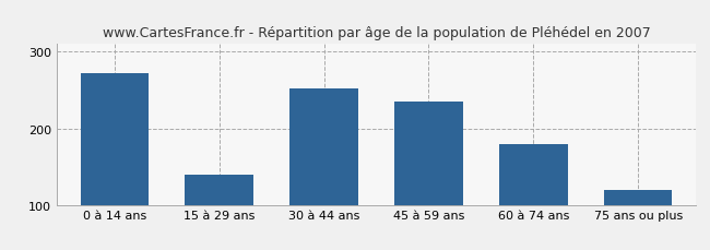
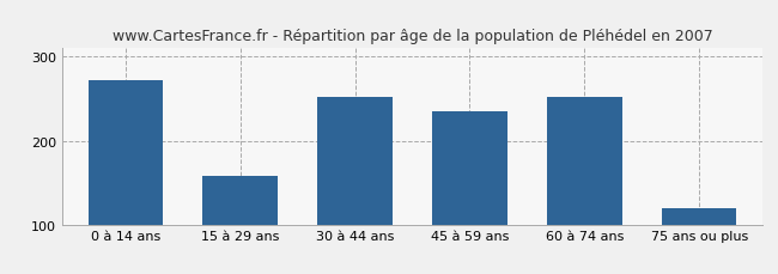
15 à 29 ans: 140 -> 158
60 à 74 ans: 180 -> 252
